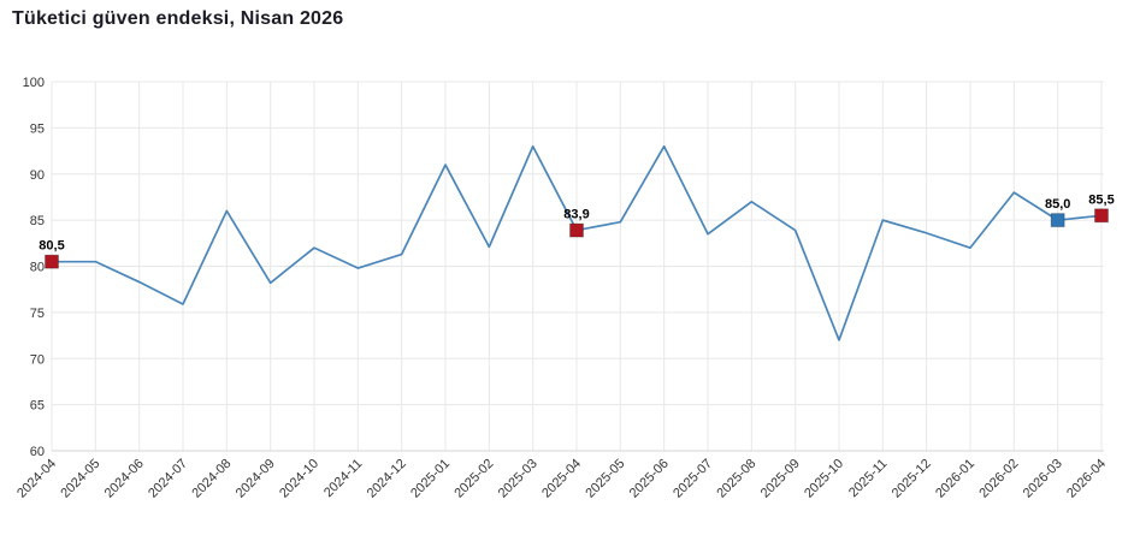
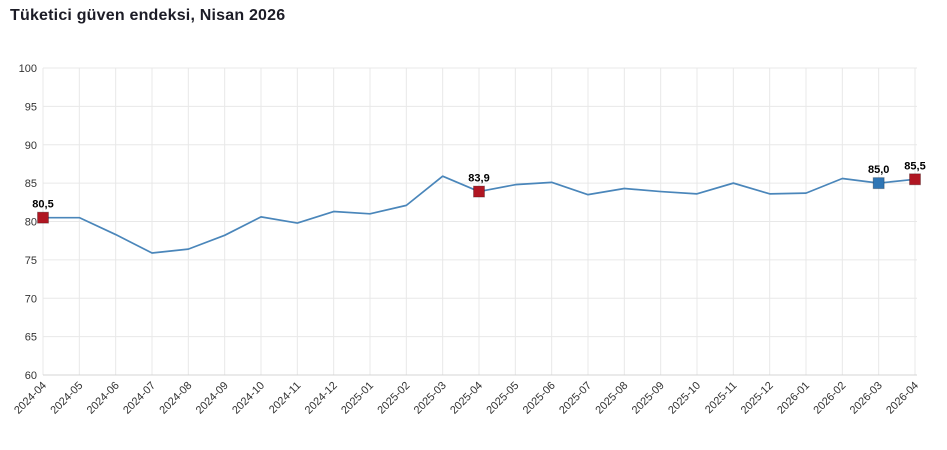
2024-08: 86 -> 76
2024-10: 82 -> 81
2025-01: 91 -> 81
2025-03: 93 -> 86
2025-06: 93 -> 85
2025-08: 87 -> 84
2025-10: 72 -> 84
2026-01: 82 -> 84
2026-02: 88 -> 86
